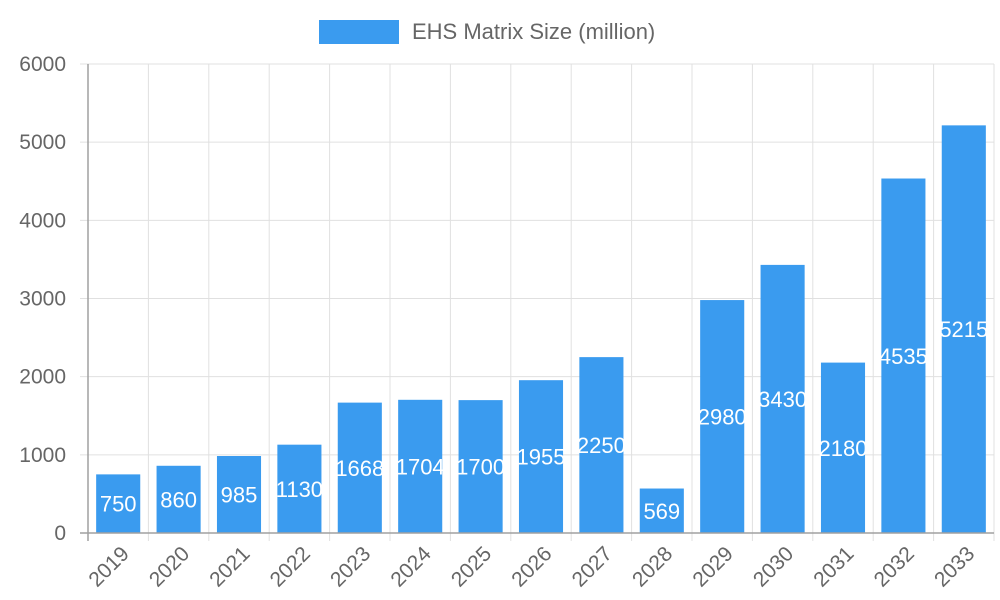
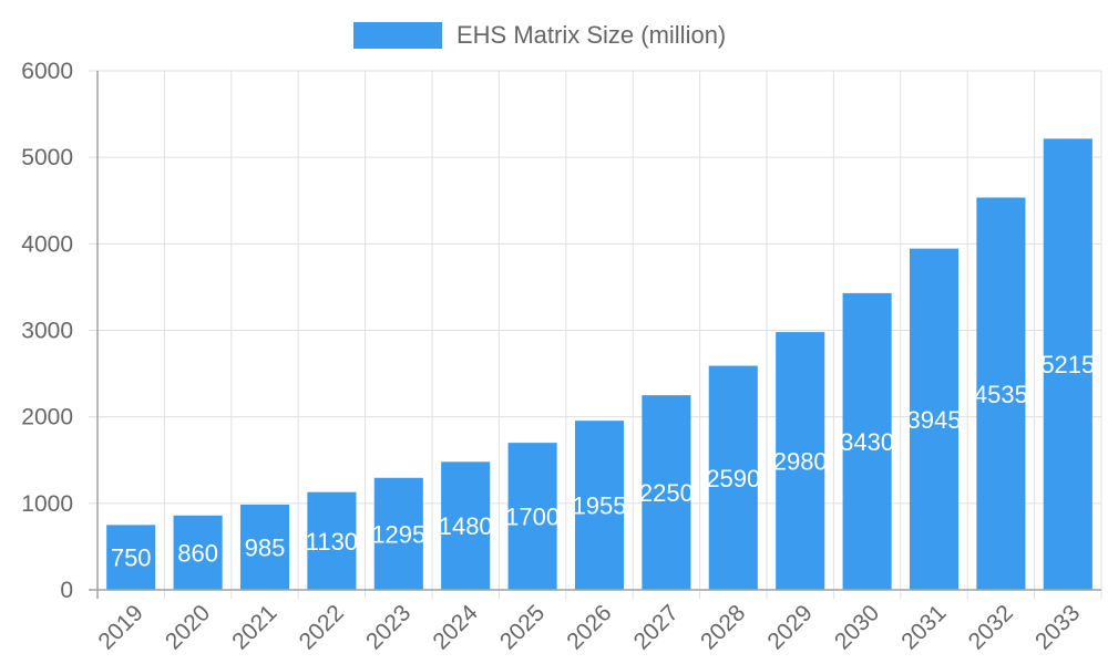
2023: 1668 -> 1295
2024: 1704 -> 1480
2028: 569 -> 2590
2031: 2180 -> 3945
